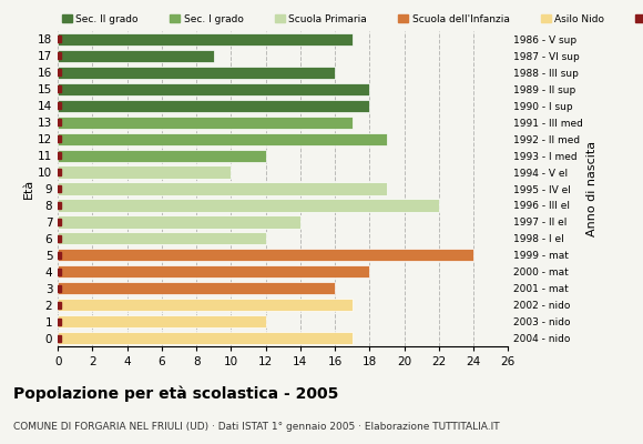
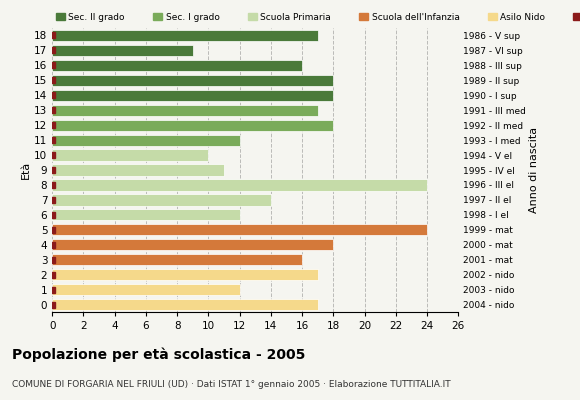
12: 19 -> 18
9: 19 -> 11
8: 22 -> 24
